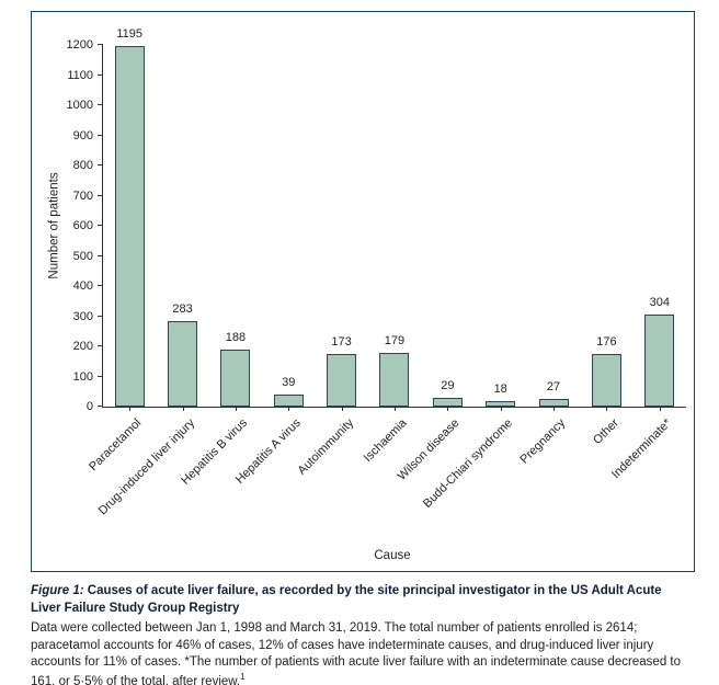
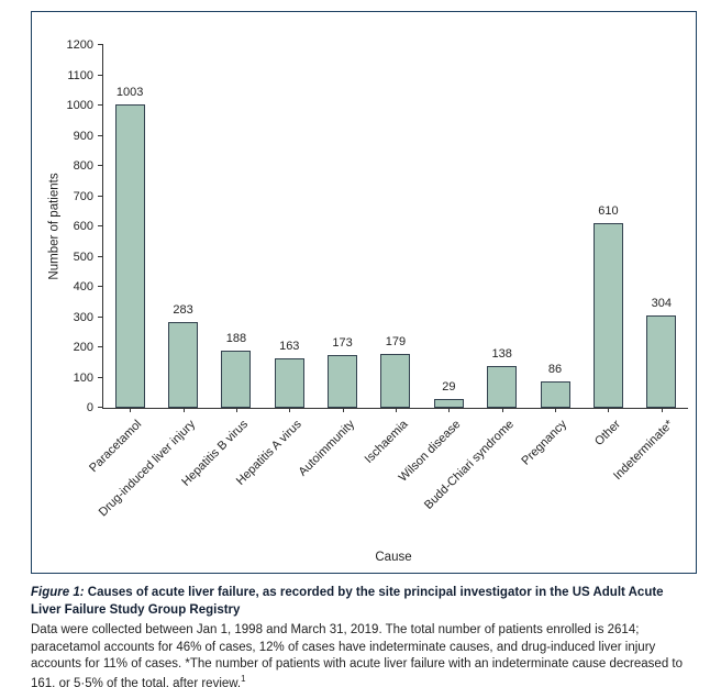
Paracetamol: 1195 -> 1003
Hepatitis A virus: 39 -> 163
Budd-Chiari syndrome: 18 -> 138
Pregnancy: 27 -> 86
Other: 176 -> 610
